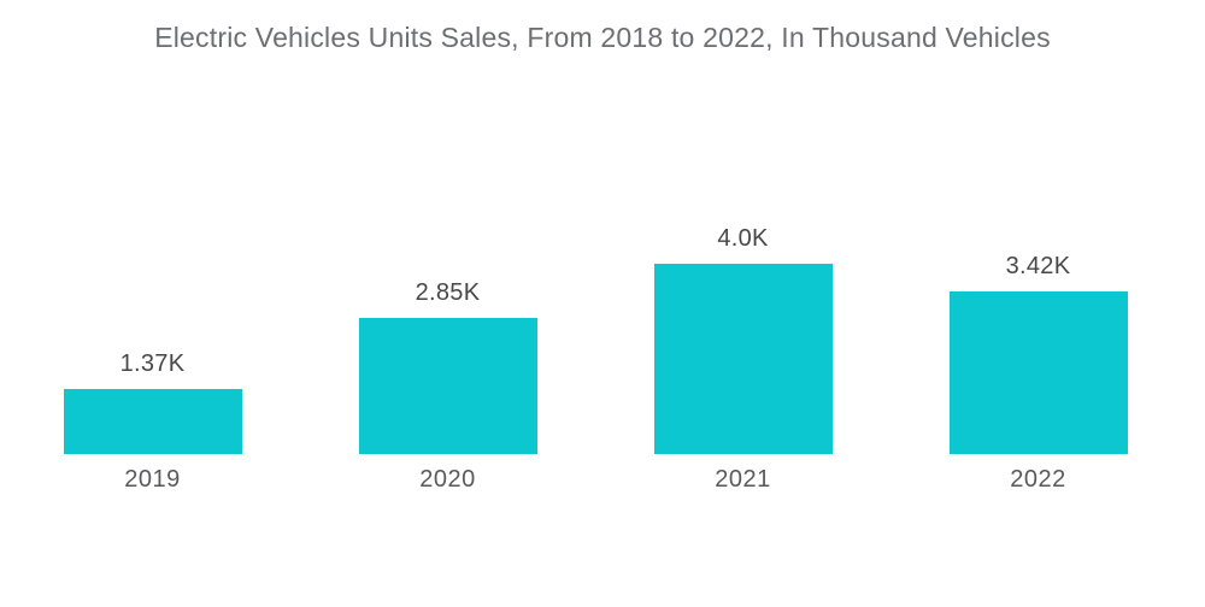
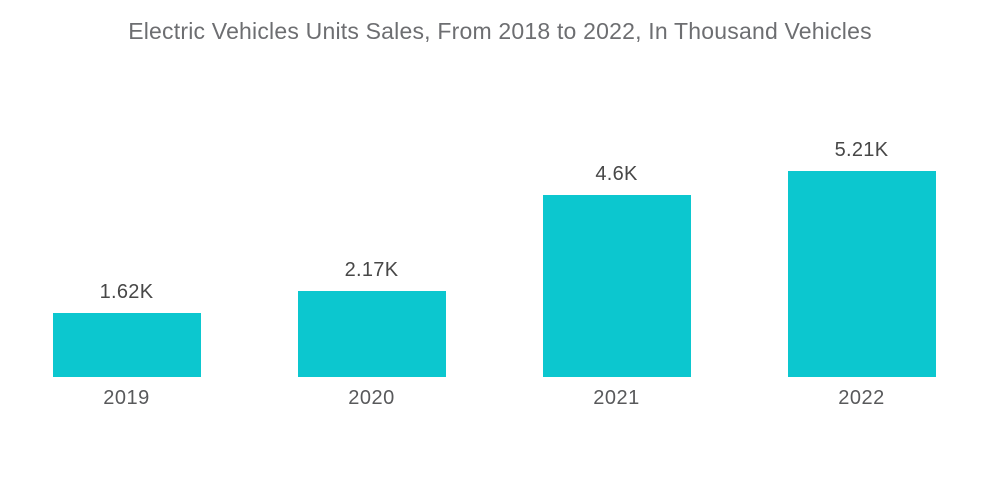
2019: 1.37K -> 1.62K
2020: 2.85K -> 2.17K
2021: 4.0K -> 4.6K
2022: 3.42K -> 5.21K
